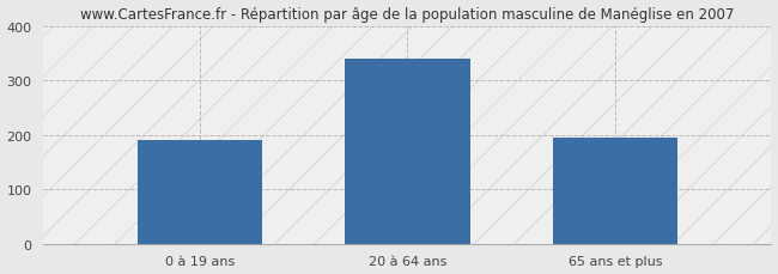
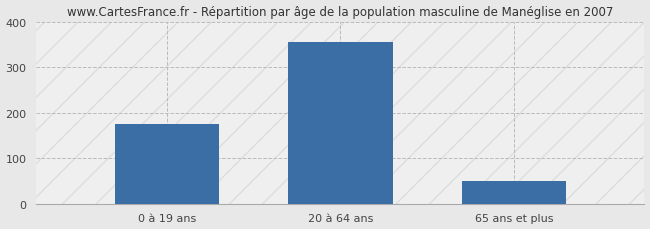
0 à 19 ans: 190 -> 175
20 à 64 ans: 340 -> 355
65 ans et plus: 195 -> 50
